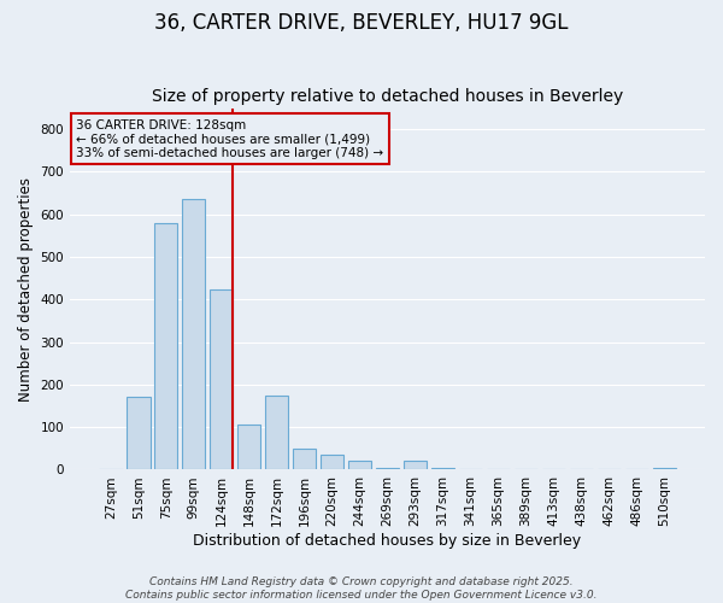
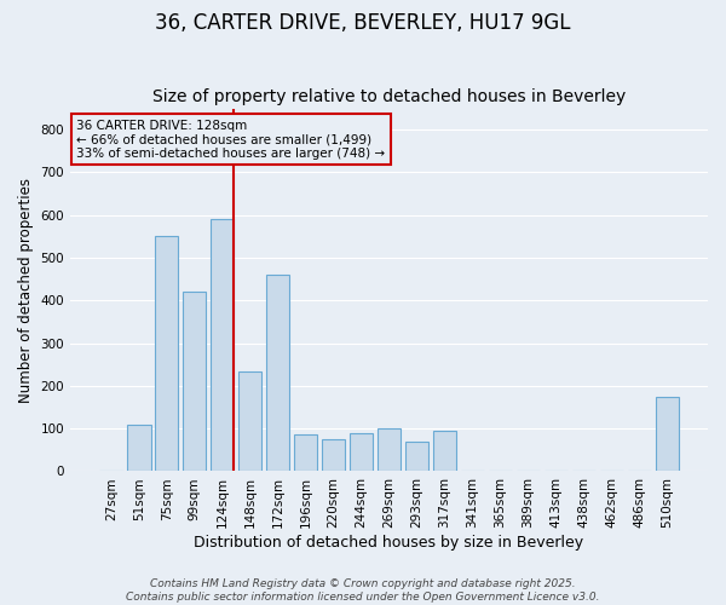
51sqm: 170 -> 110
75sqm: 580 -> 550
99sqm: 635 -> 420
124sqm: 425 -> 590
148sqm: 105 -> 235
172sqm: 175 -> 460
196sqm: 50 -> 85
220sqm: 35 -> 75
244sqm: 20 -> 90
269sqm: 5 -> 100
293sqm: 20 -> 70
317sqm: 5 -> 95
510sqm: 5 -> 175
